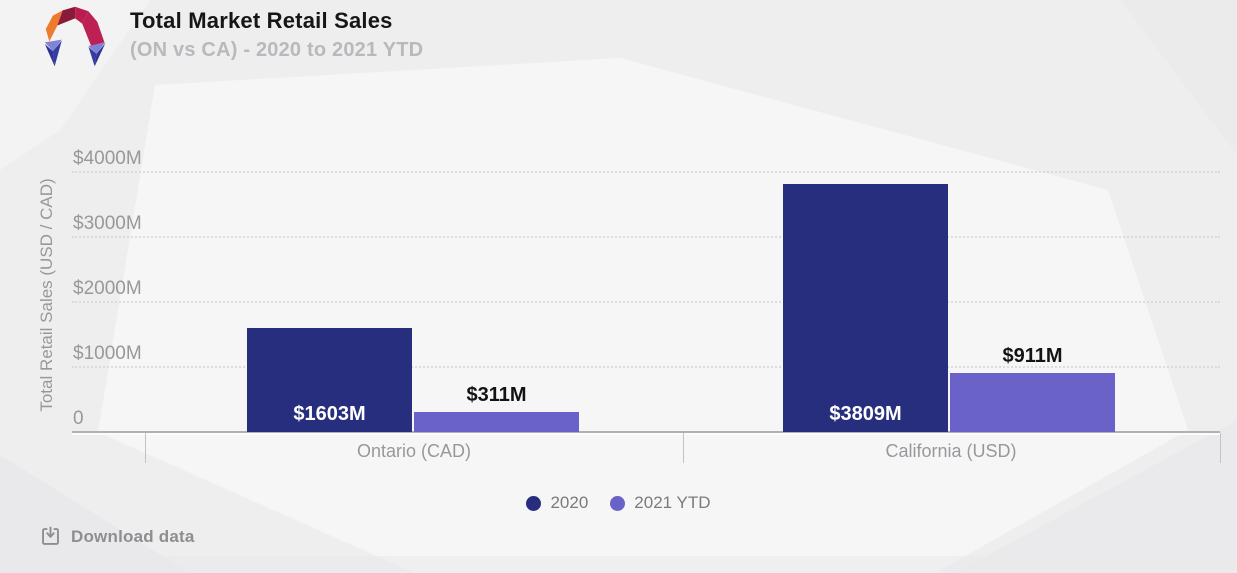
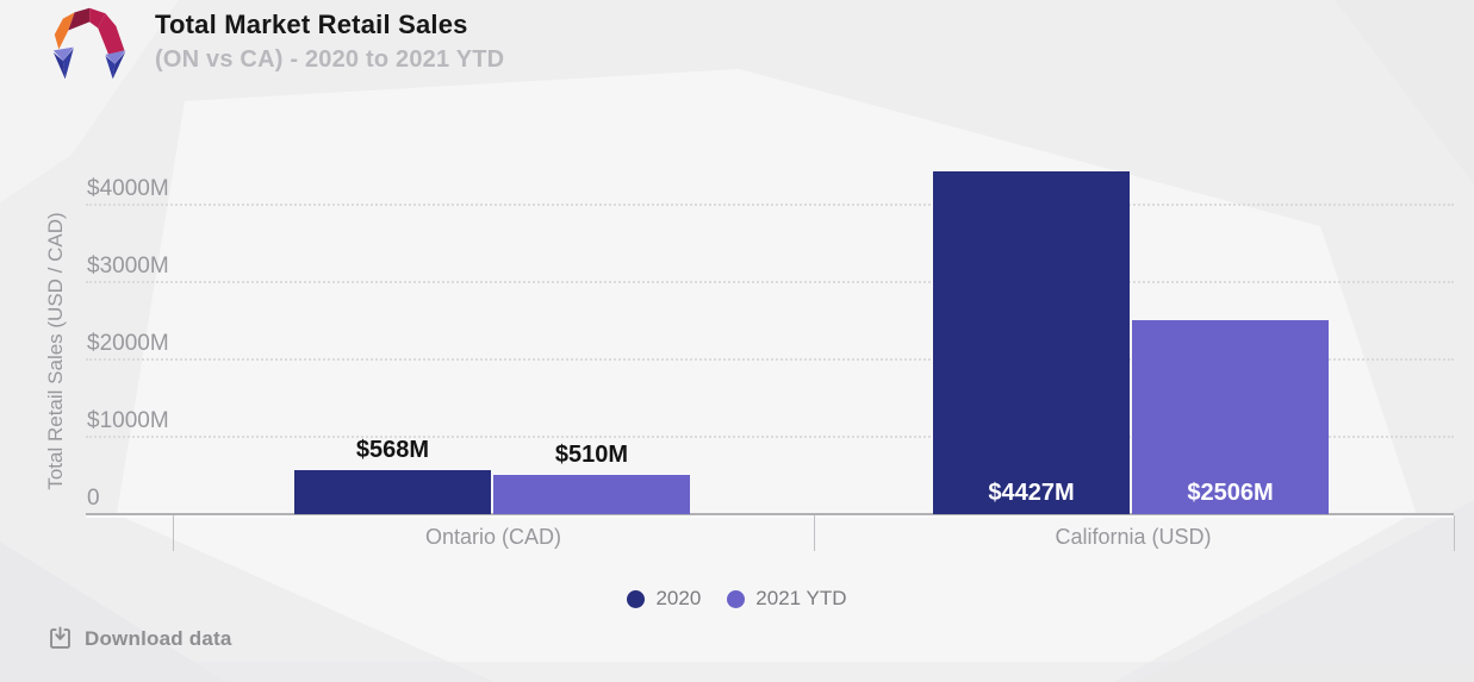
2020/Ontario (CAD): $1603M -> $568M
2021 YTD/Ontario (CAD): $311M -> $510M
2020/California (USD): $3809M -> $4427M
2021 YTD/California (USD): $911M -> $2506M
